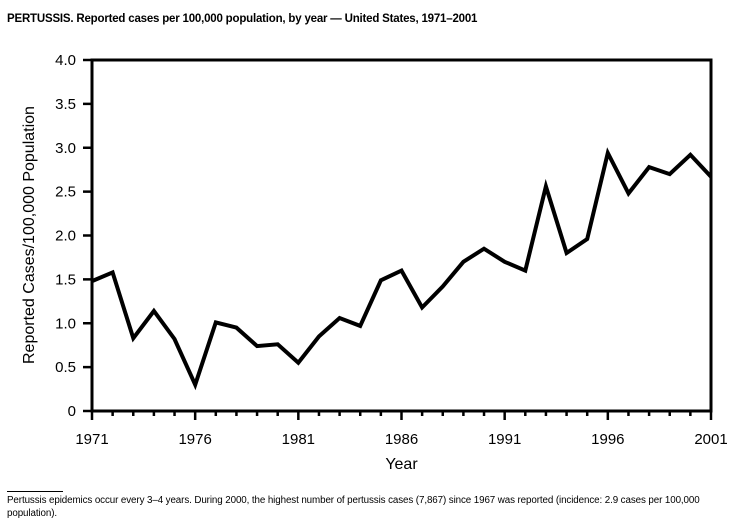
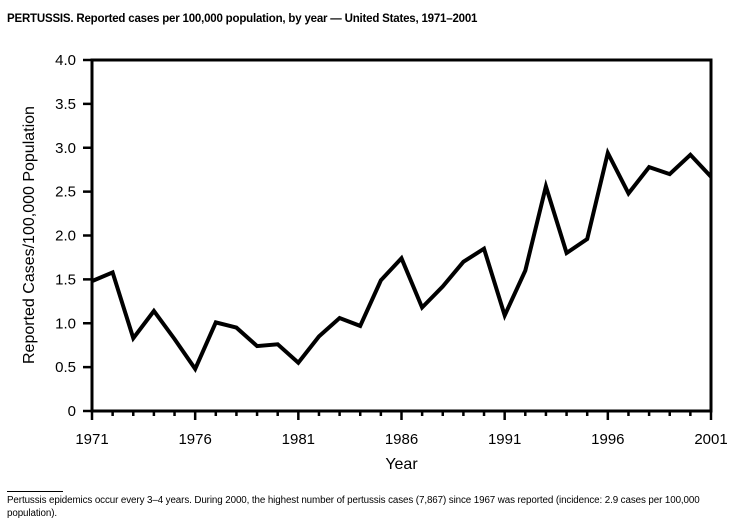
1976: 0.3 -> 0.5
1986: 1.6 -> 1.7
1991: 1.7 -> 1.1
